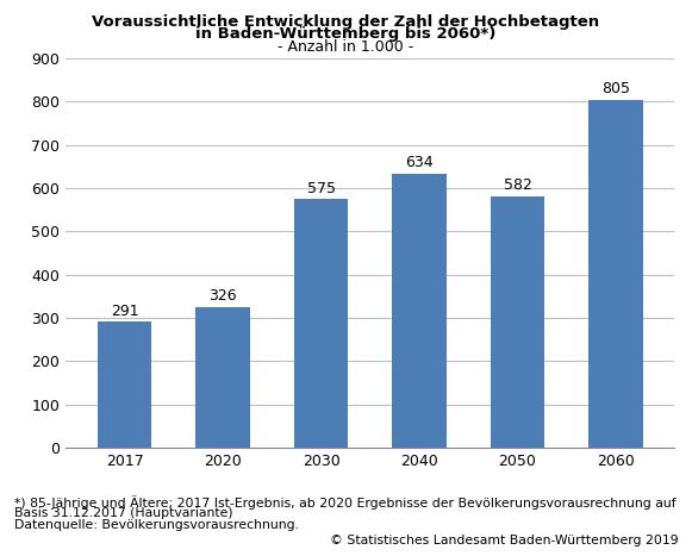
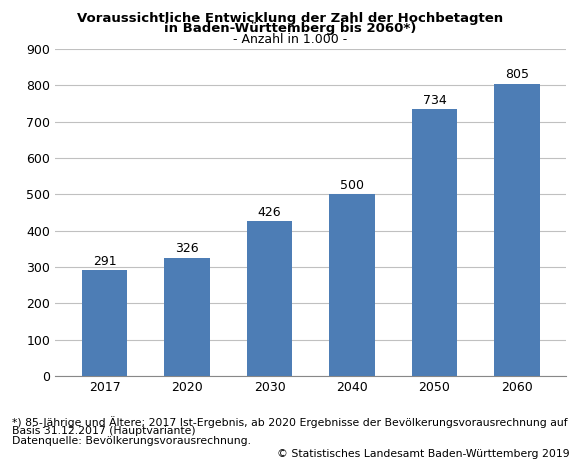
2030: 575 -> 426
2040: 634 -> 500
2050: 582 -> 734
